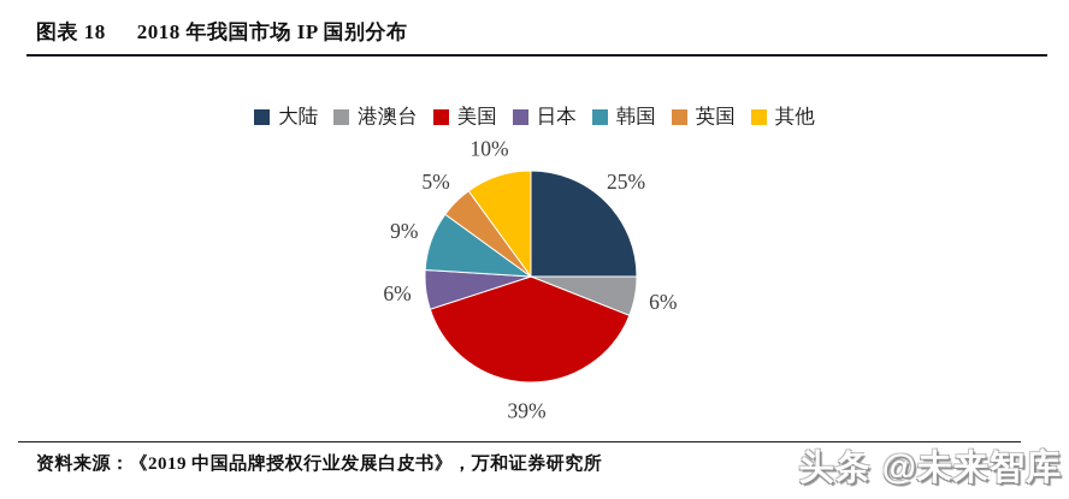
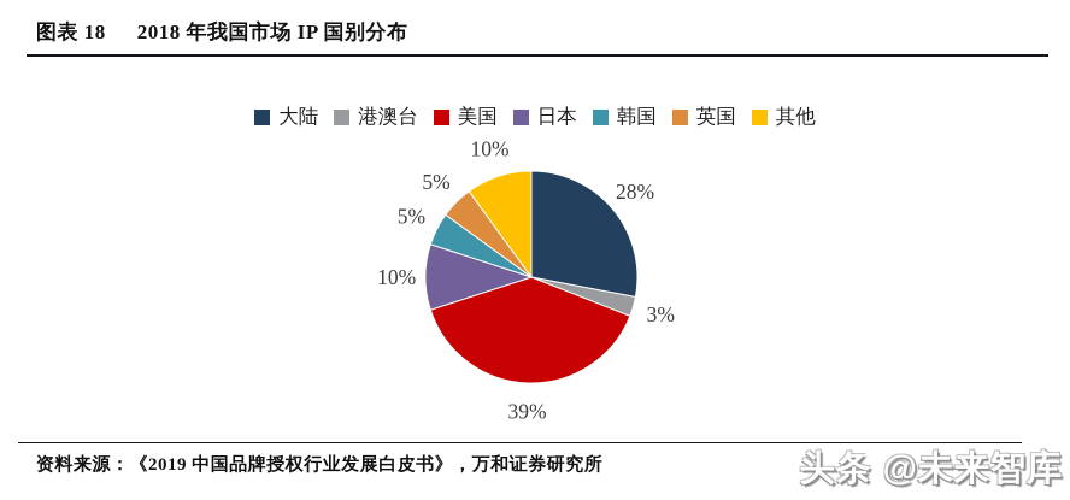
大陆: 25% -> 28%
港澳台: 6% -> 3%
日本: 6% -> 10%
韩国: 9% -> 5%
